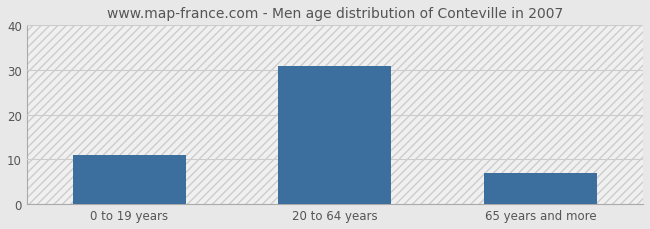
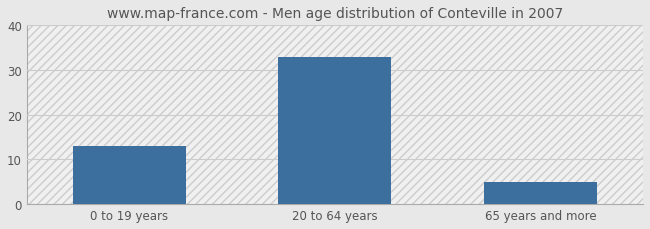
0 to 19 years: 11 -> 13
20 to 64 years: 31 -> 33
65 years and more: 7 -> 5
